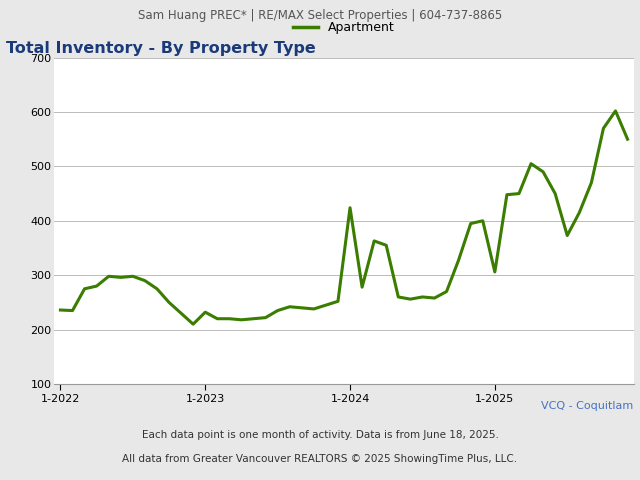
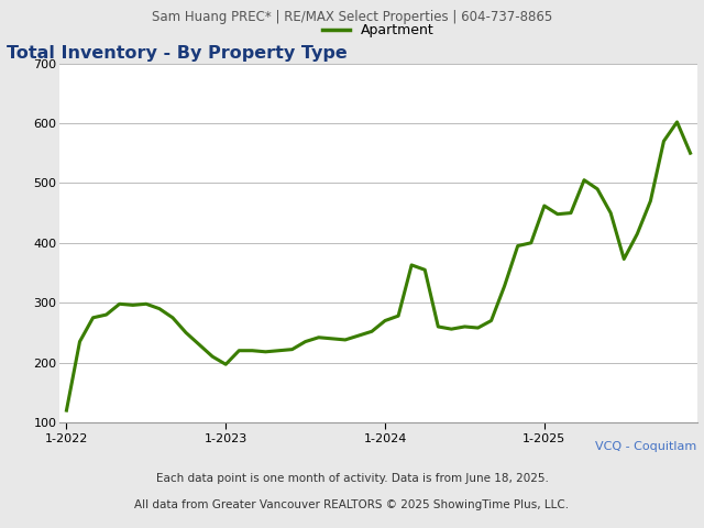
1-2022: 236 -> 120
1-2023: 232 -> 197
1-2024: 424 -> 270
1-2025: 306 -> 462
